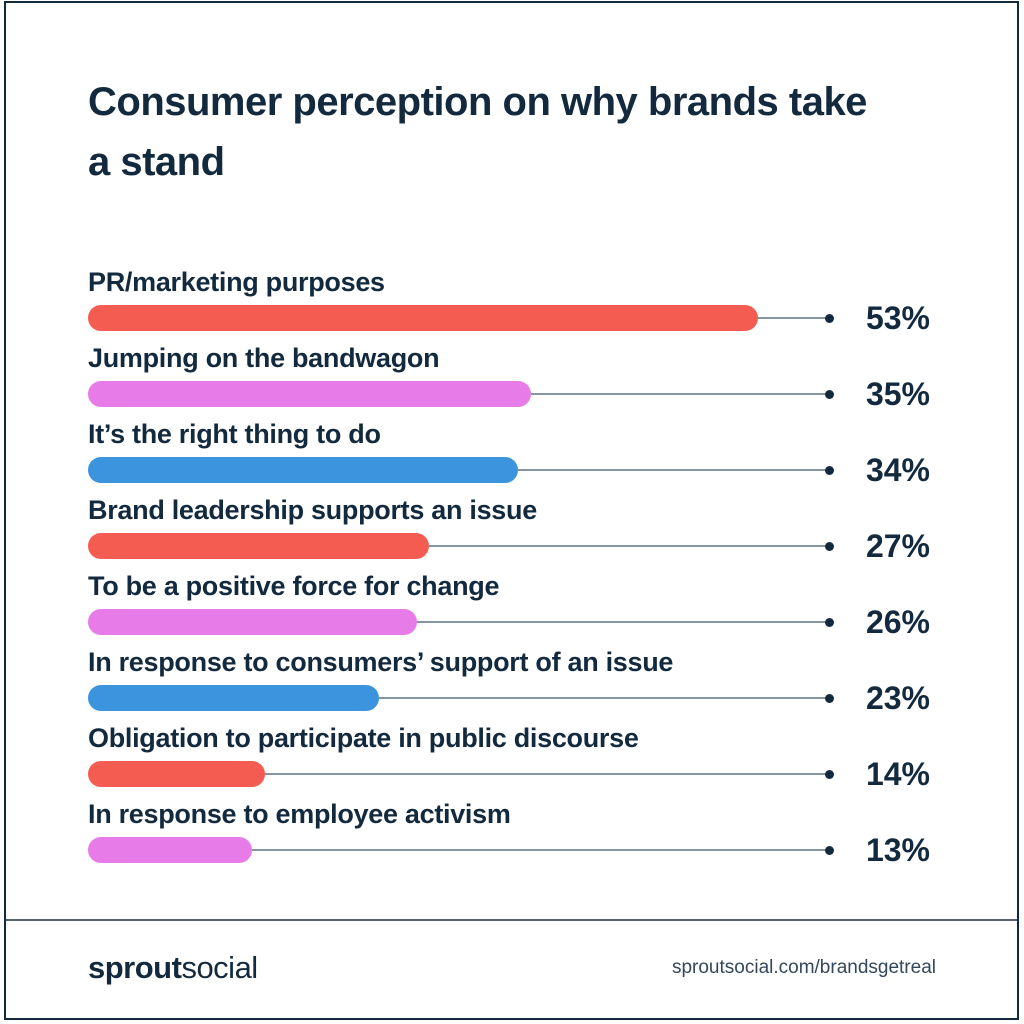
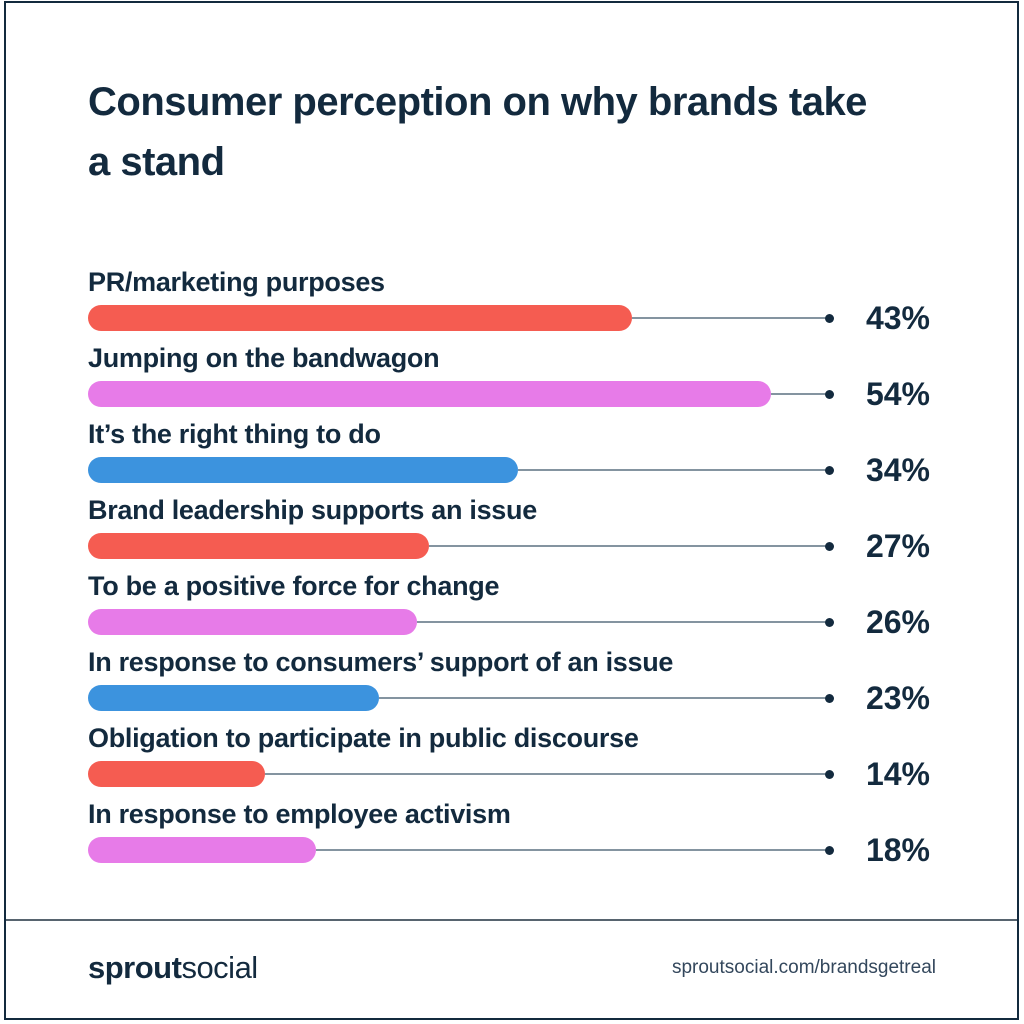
PR/marketing purposes: 53% -> 43%
Jumping on the bandwagon: 35% -> 54%
In response to employee activism: 13% -> 18%
